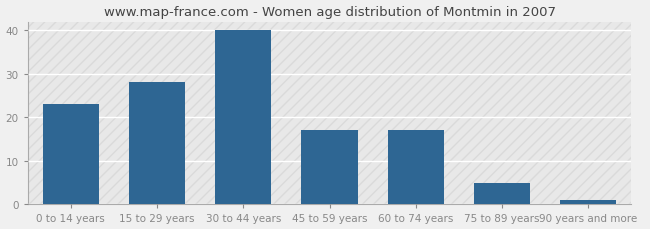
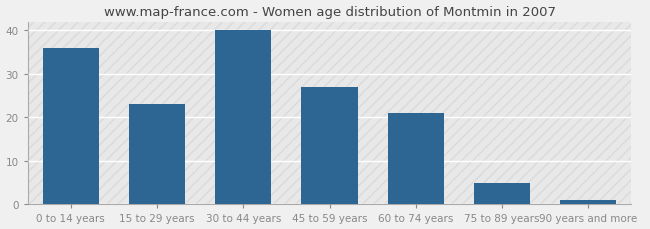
0 to 14 years: 23 -> 36
15 to 29 years: 28 -> 23
45 to 59 years: 17 -> 27
60 to 74 years: 17 -> 21
